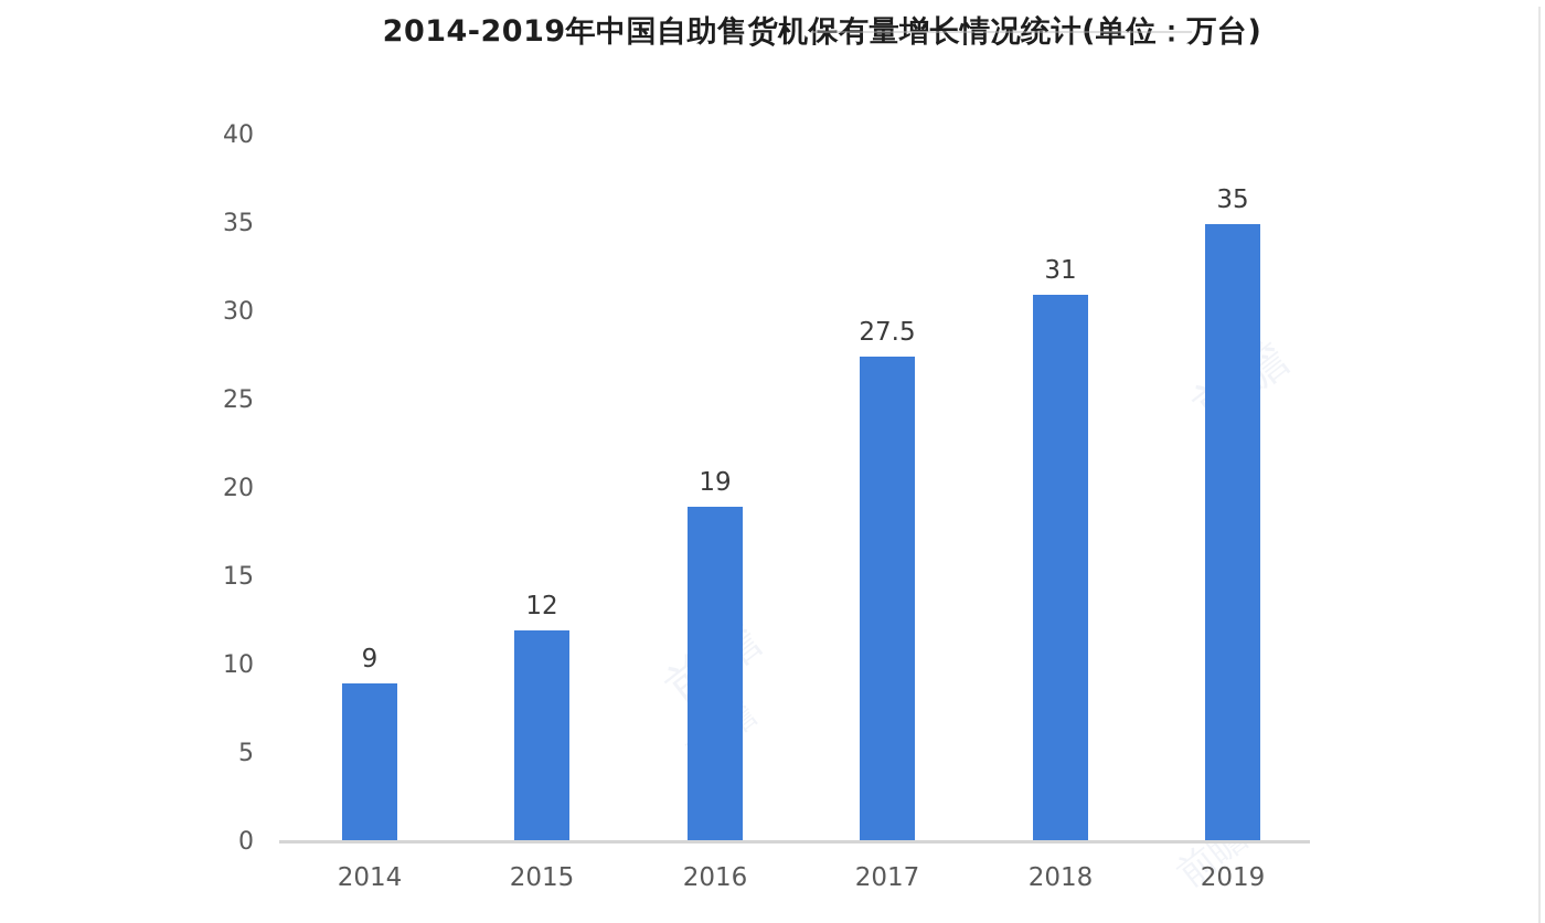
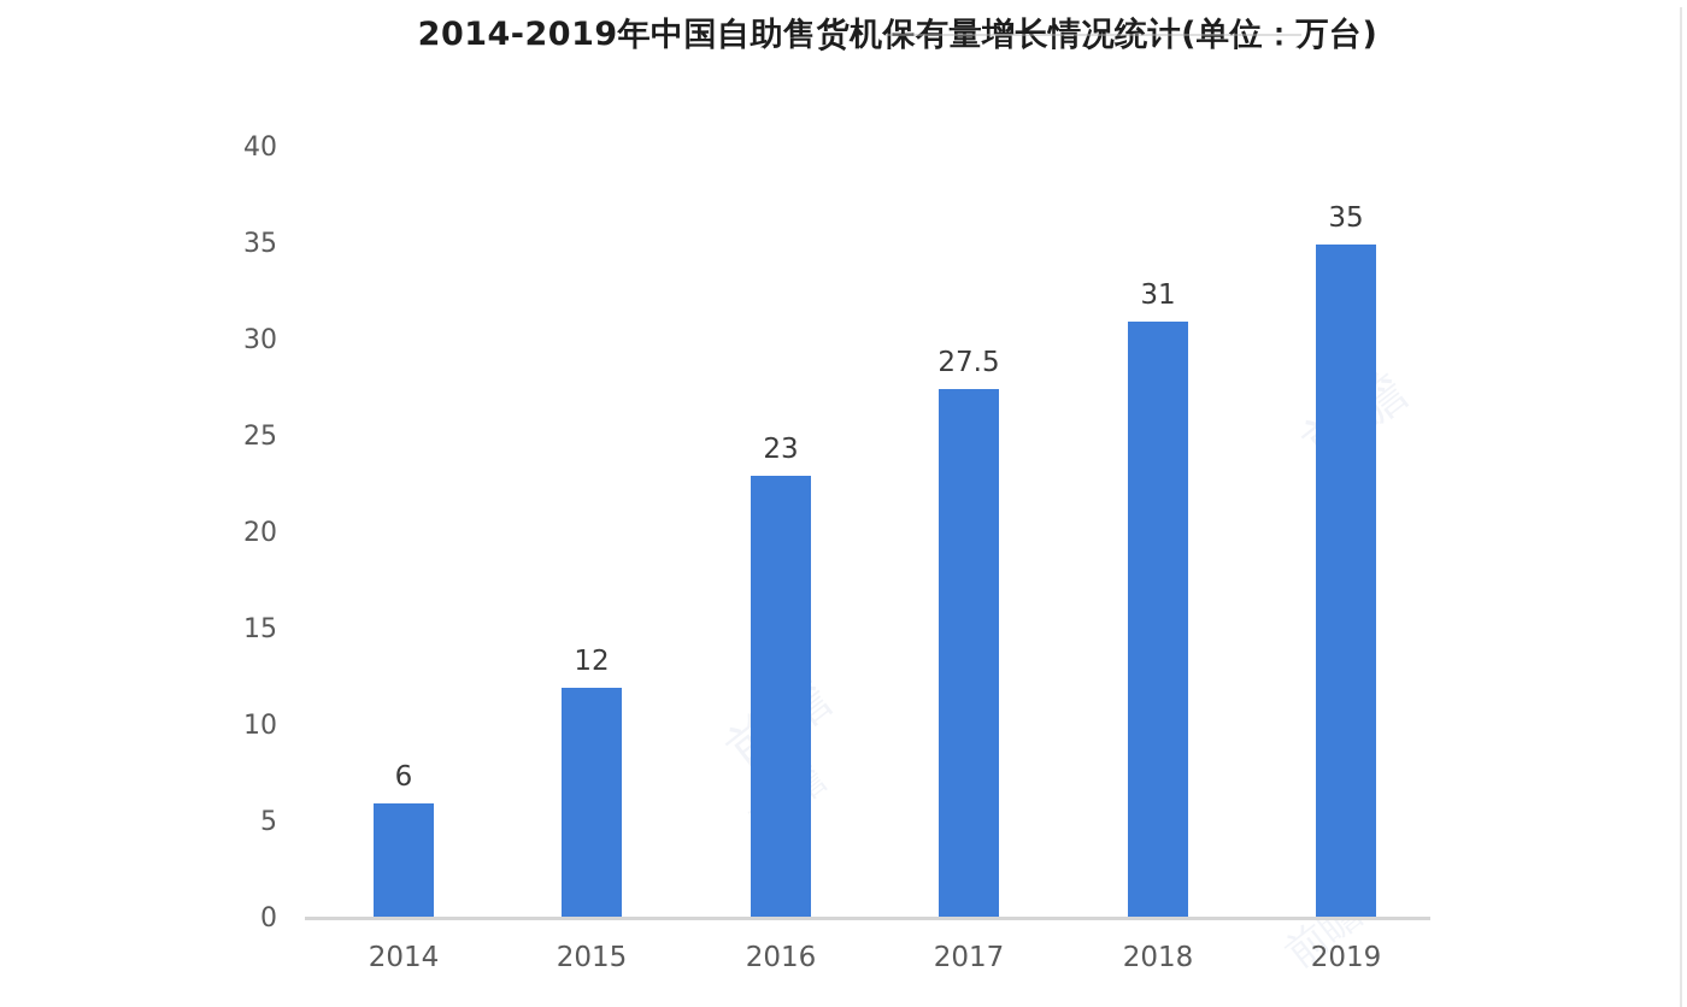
2014: 9 -> 6
2016: 19 -> 23
